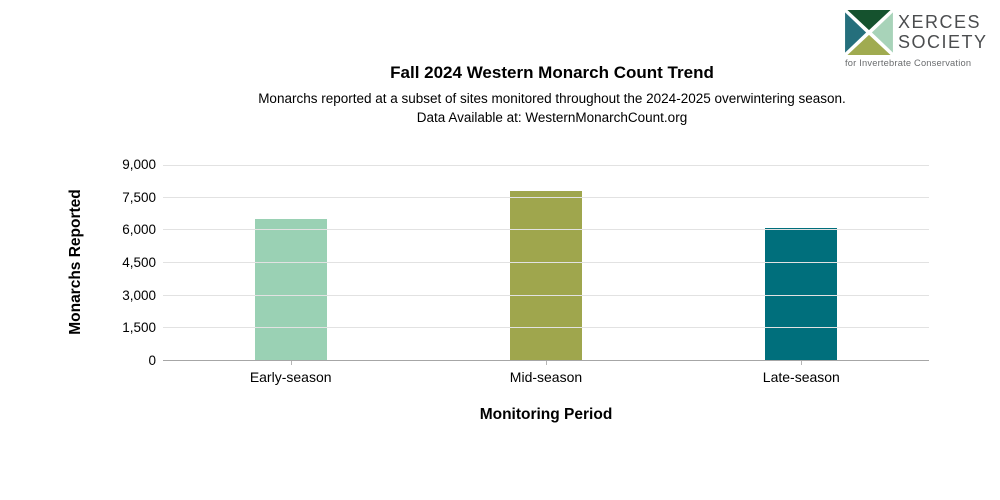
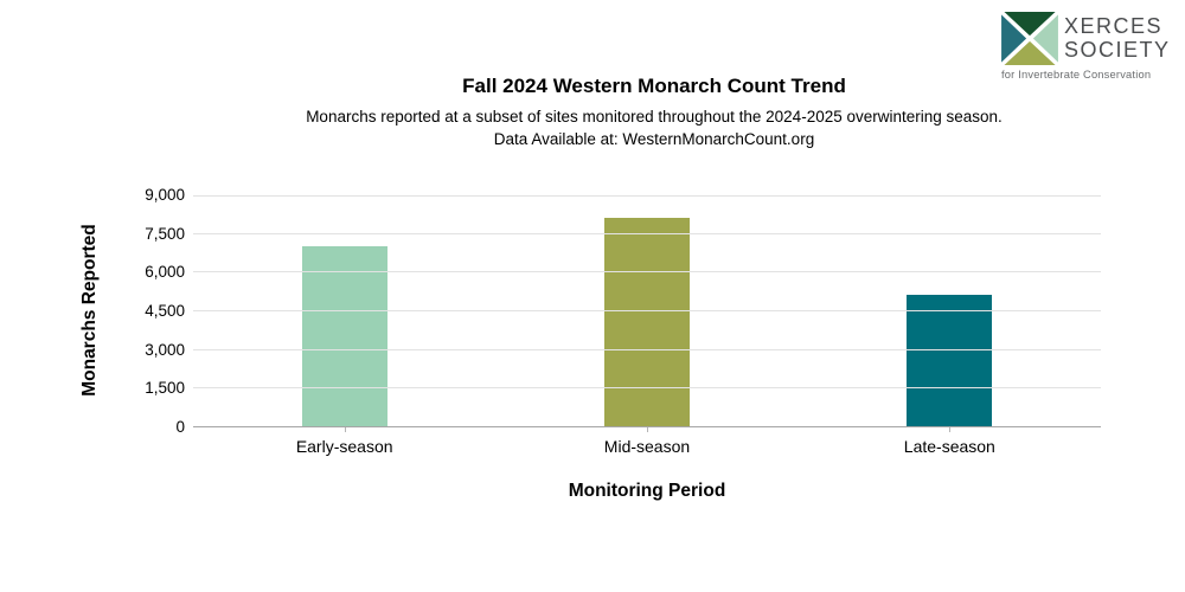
Early-season: 6500 -> 7000
Mid-season: 7800 -> 8200
Late-season: 6100 -> 5200
